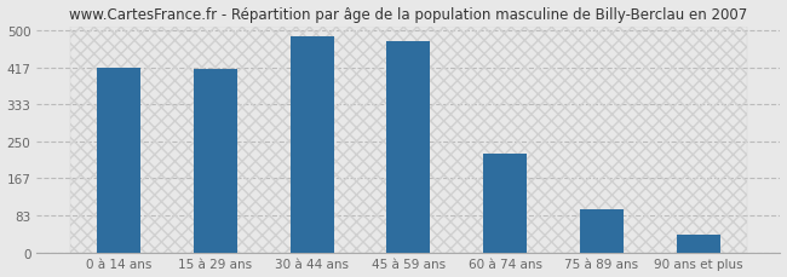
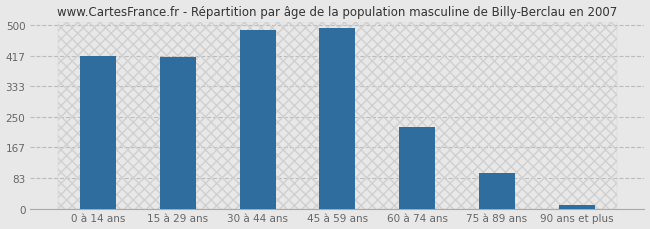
45 à 59 ans: 475 -> 491
90 ans et plus: 40 -> 10
